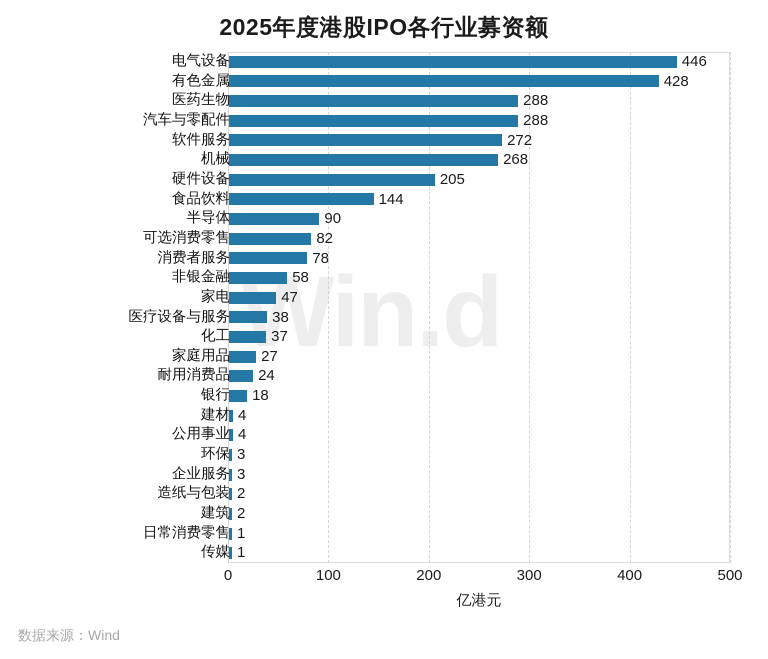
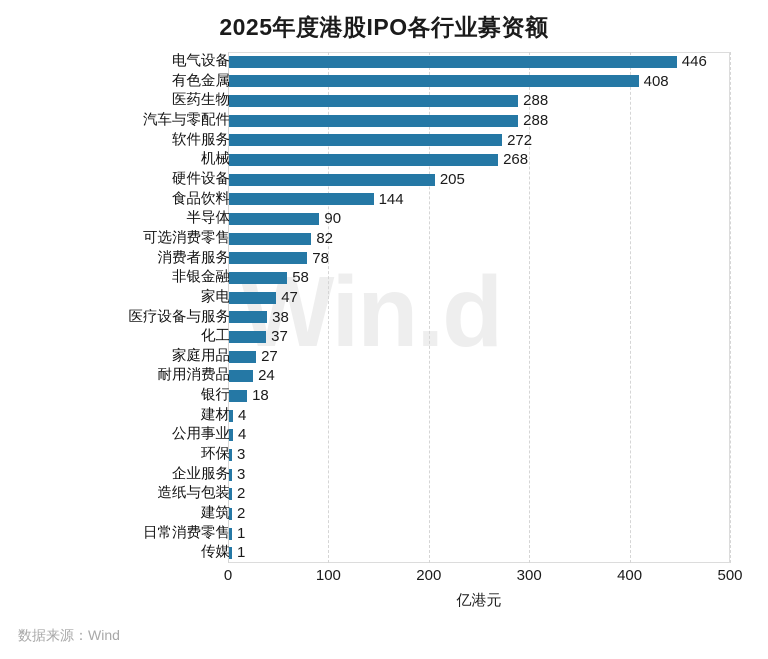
有色金属: 428 -> 408
